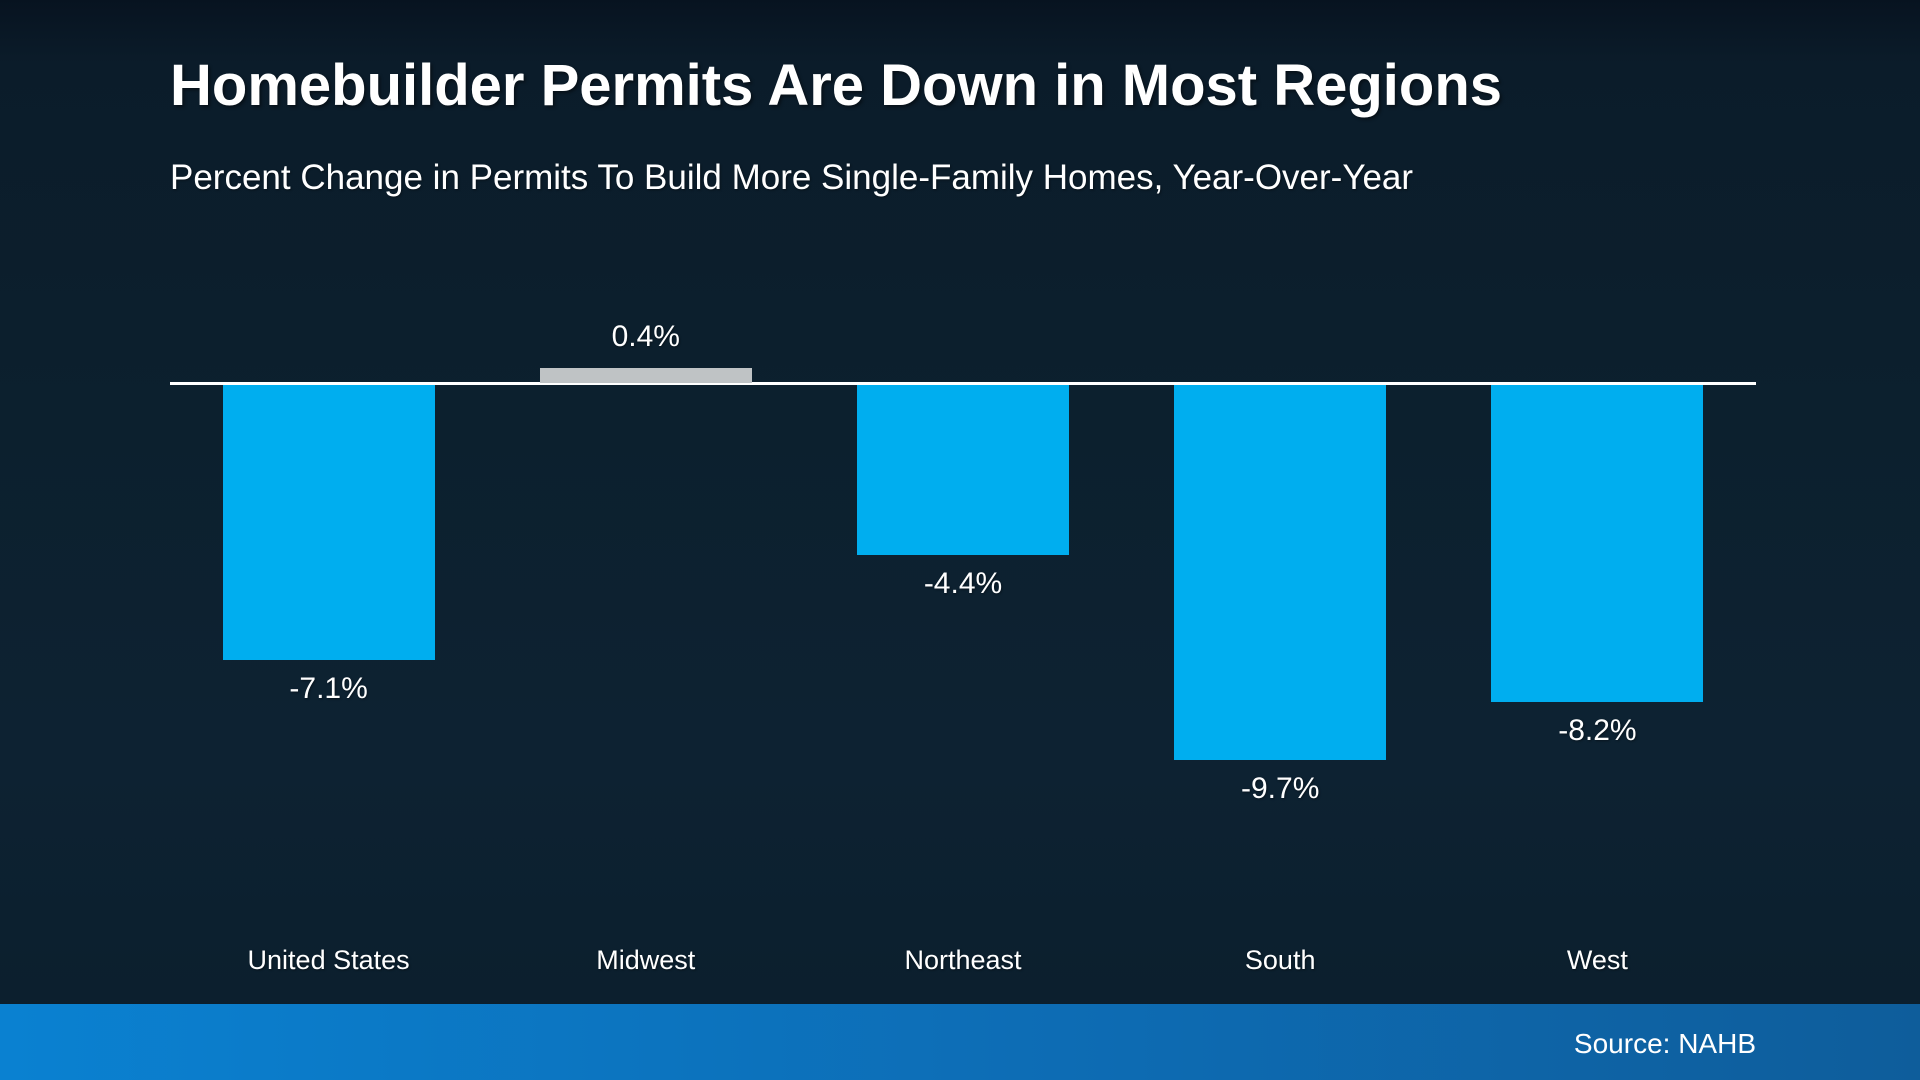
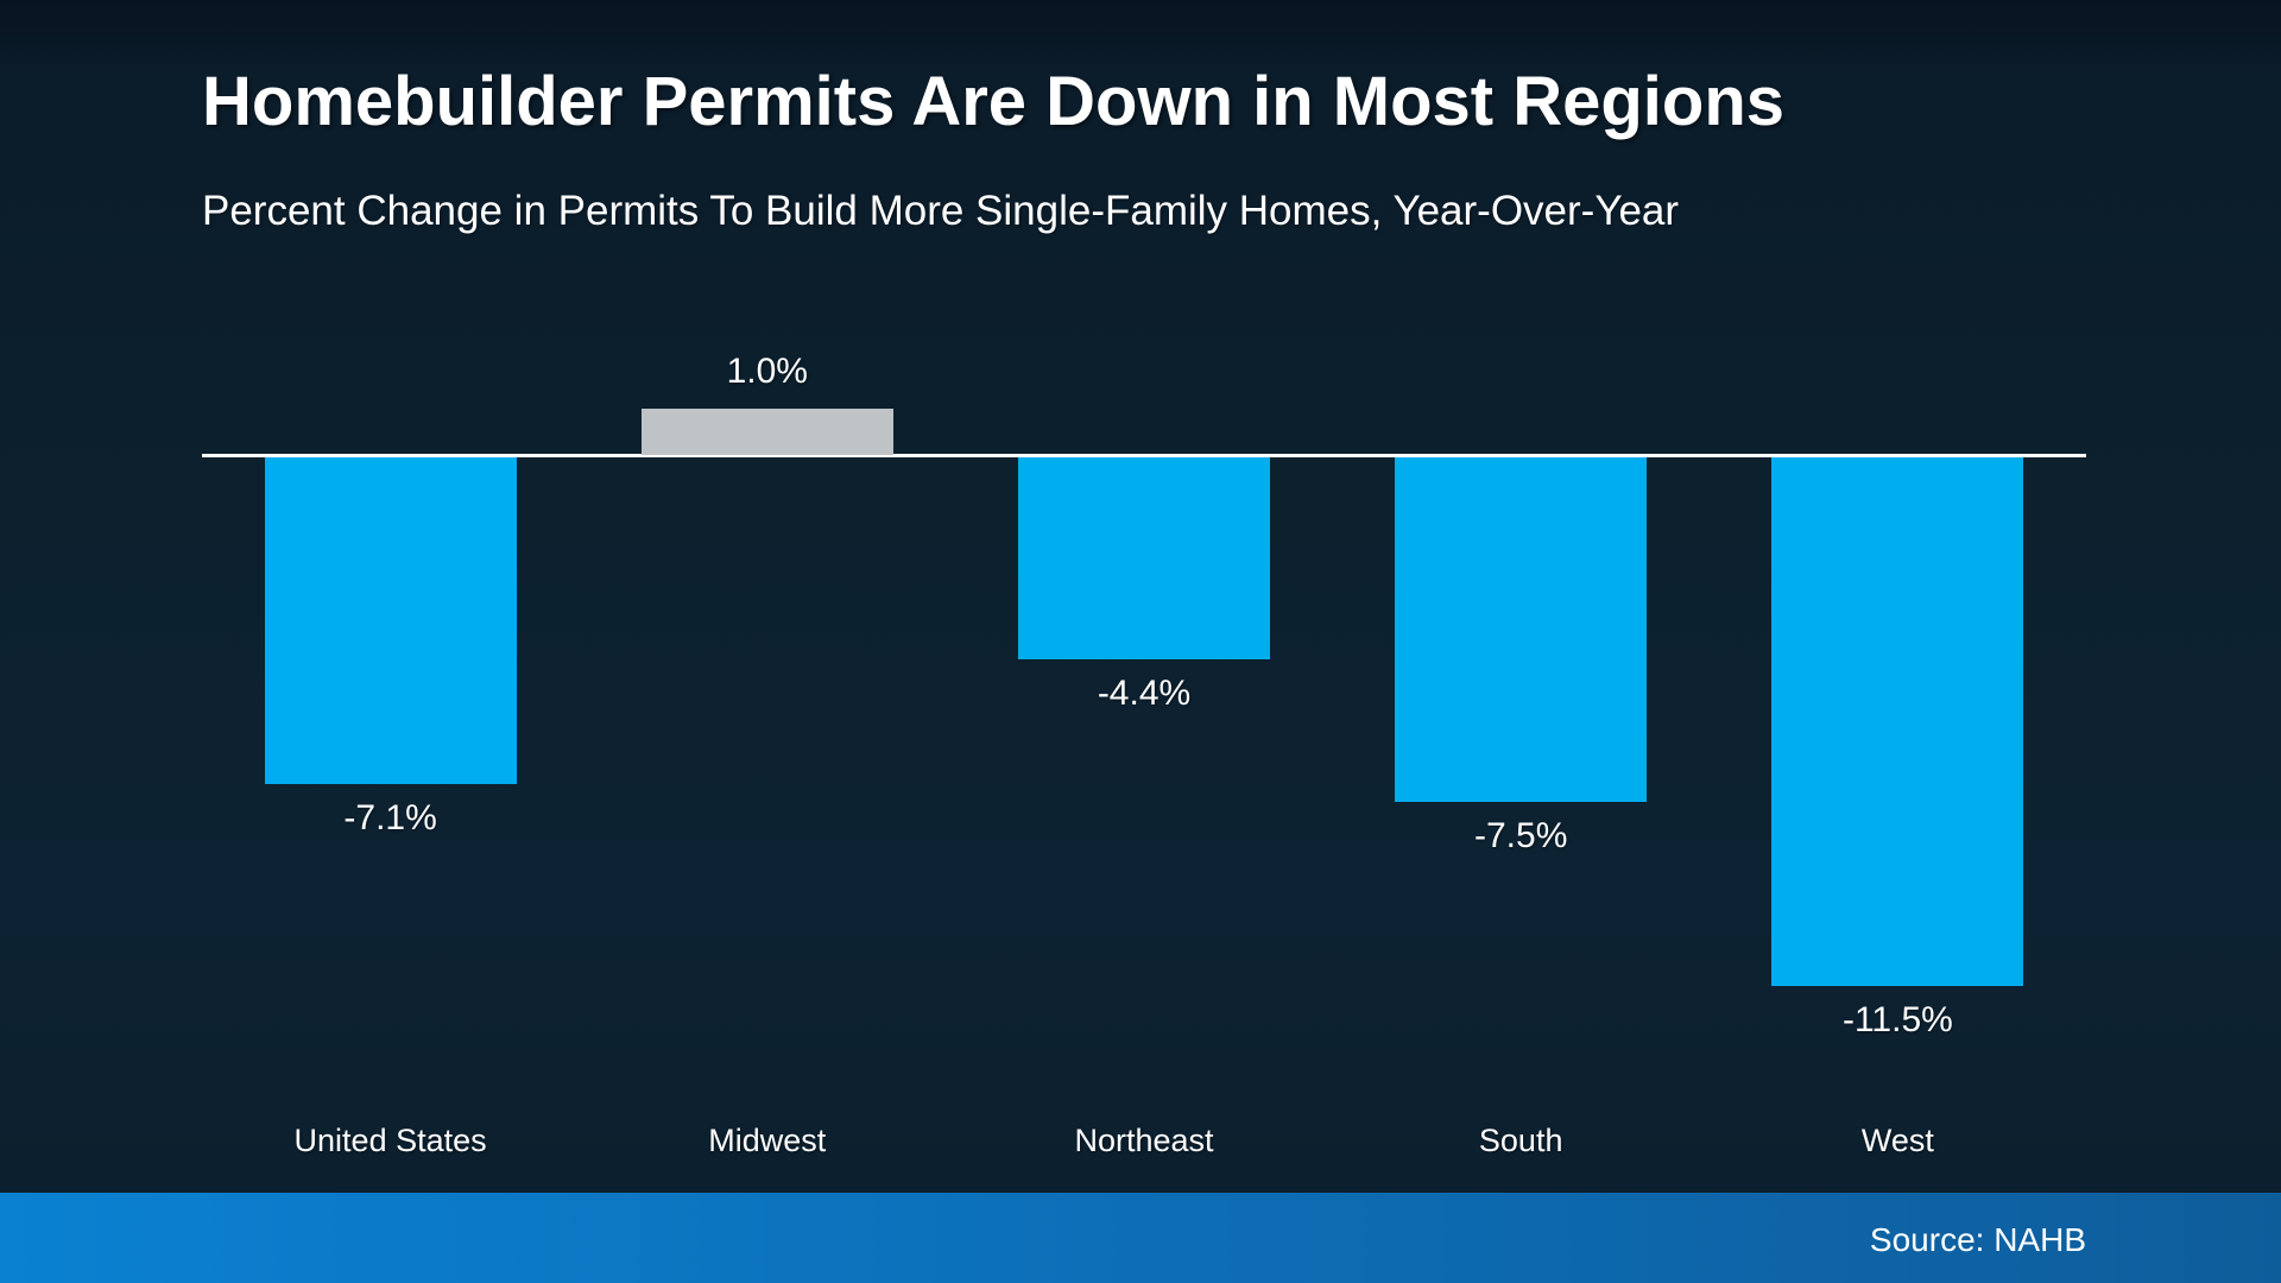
Midwest: 0.4% -> 1.0%
South: -9.7% -> -7.5%
West: -8.2% -> -11.5%
